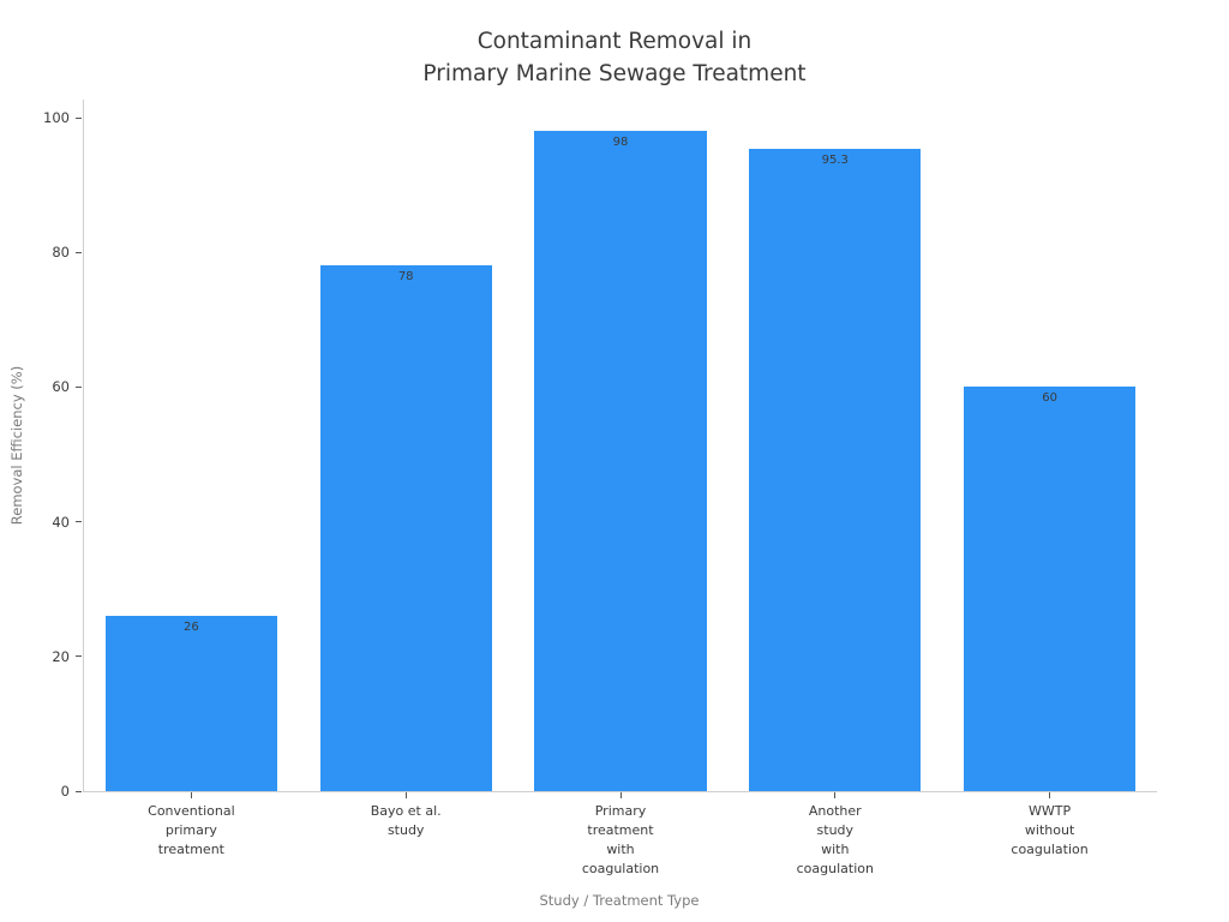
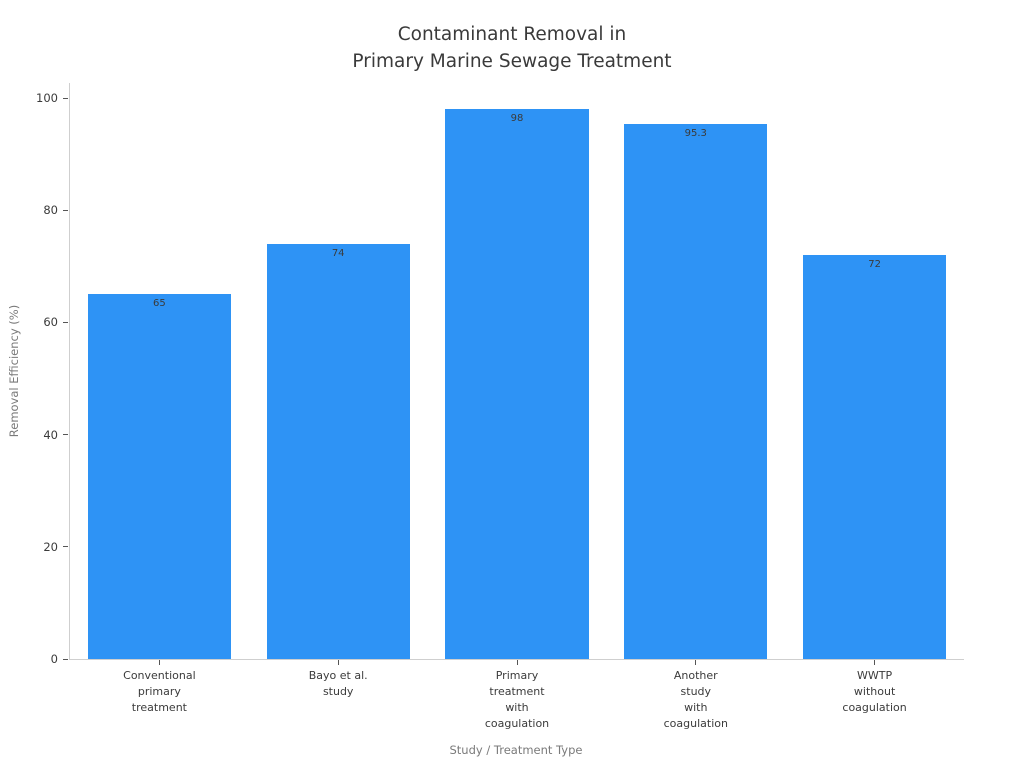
Conventional primary treatment: 26 -> 65
Bayo et al. study: 78 -> 74
WWTP without coagulation: 60 -> 72
